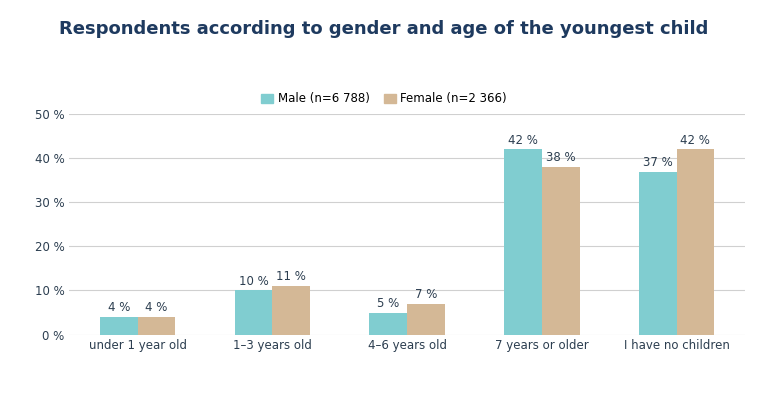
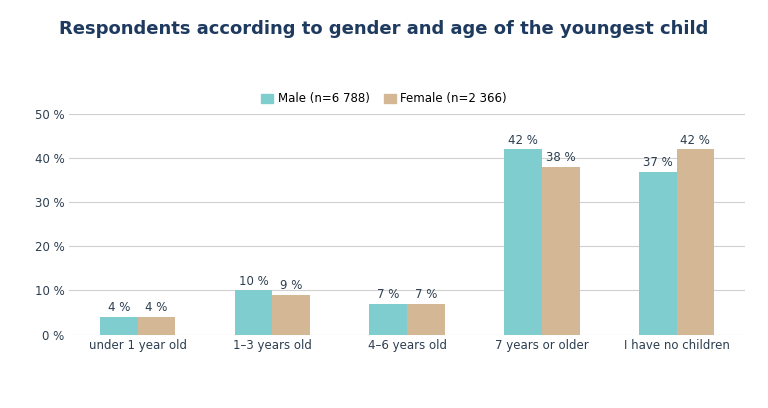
Female (n=2 366)/1–3 years old: 11 -> 9
Male (n=6 788)/4–6 years old: 5 -> 7
